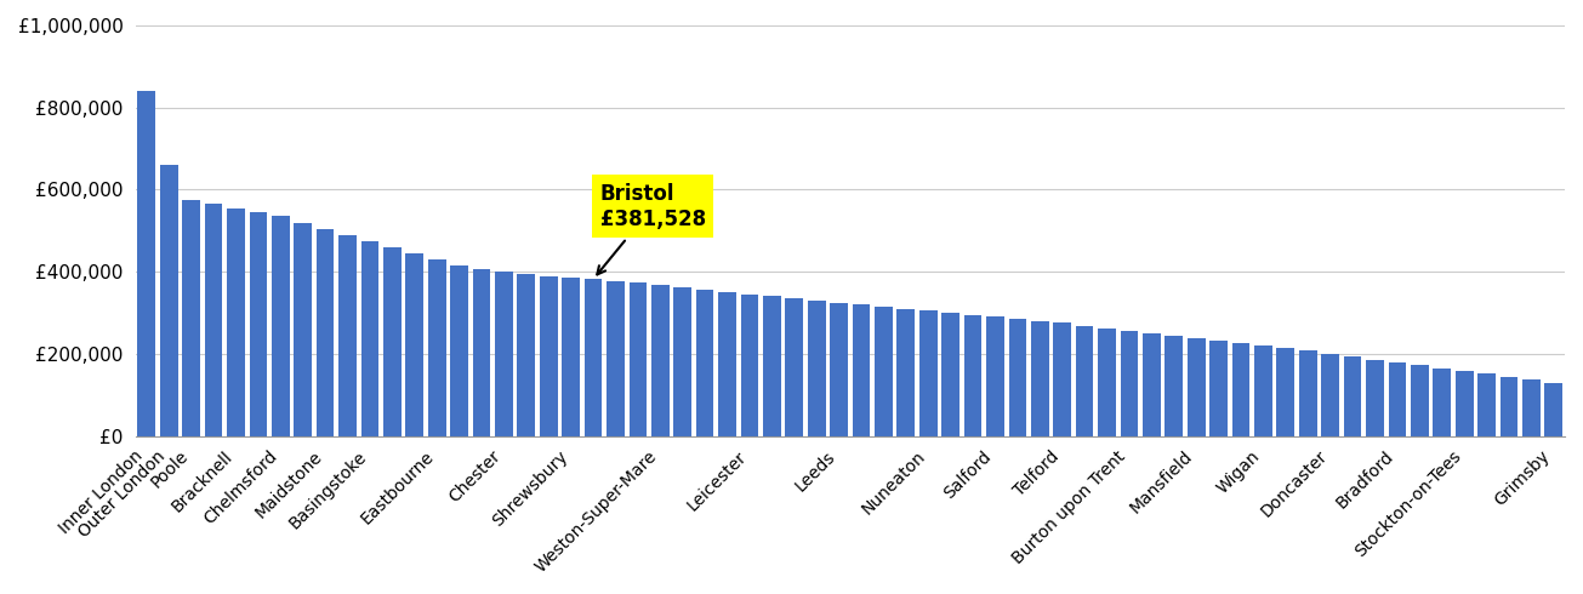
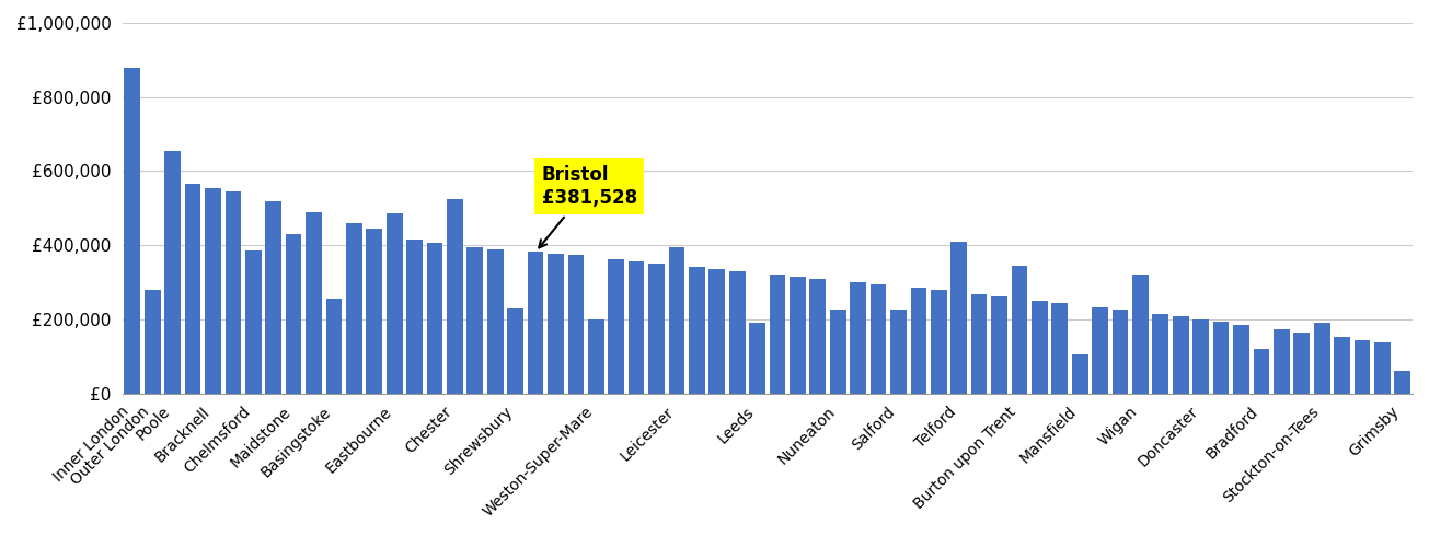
Inner London: £840,000 -> £880,000
Outer London: £660,000 -> £280,000
Poole: £575,000 -> £655,000
Chelmsford: £535,000 -> £385,000
Maidstone: £505,000 -> £430,000
Basingstoke: £475,000 -> £255,000
Eastbourne: £430,000 -> £485,000
Chester: £400,000 -> £525,000
Shrewsbury: £385,000 -> £230,000
Weston-Super-Mare: £368,000 -> £200,000
Leicester: £345,000 -> £395,000
Leeds: £325,000 -> £190,000
Nuneaton: £305,000 -> £225,000
Salford: £290,000 -> £225,000
Telford: £275,000 -> £410,000
Burton upon Trent: £256,000 -> £345,000
Mansfield: £238,000 -> £105,000
Wigan: £220,000 -> £320,000
Bradford: £179,000 -> £120,000
Stockton-on-Tees: £158,000 -> £190,000
Grimsby: £130,000 -> £60,000
